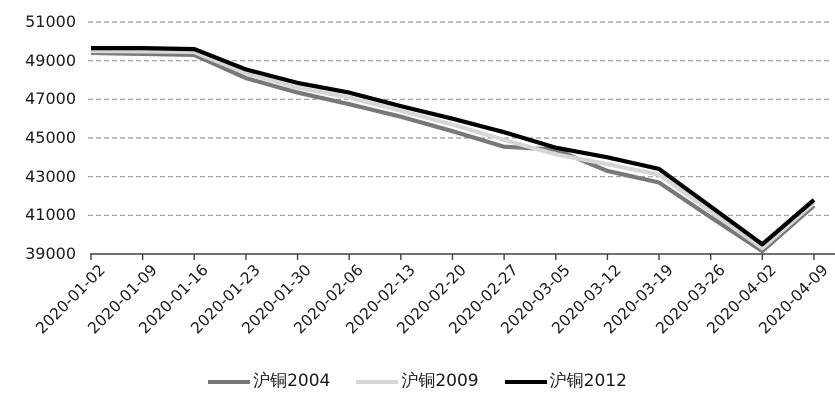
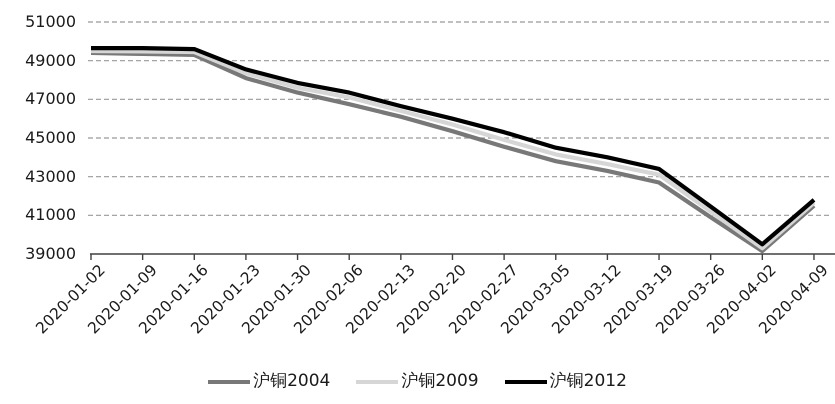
沪铜2004/2020-03-05: 44400 -> 43800
